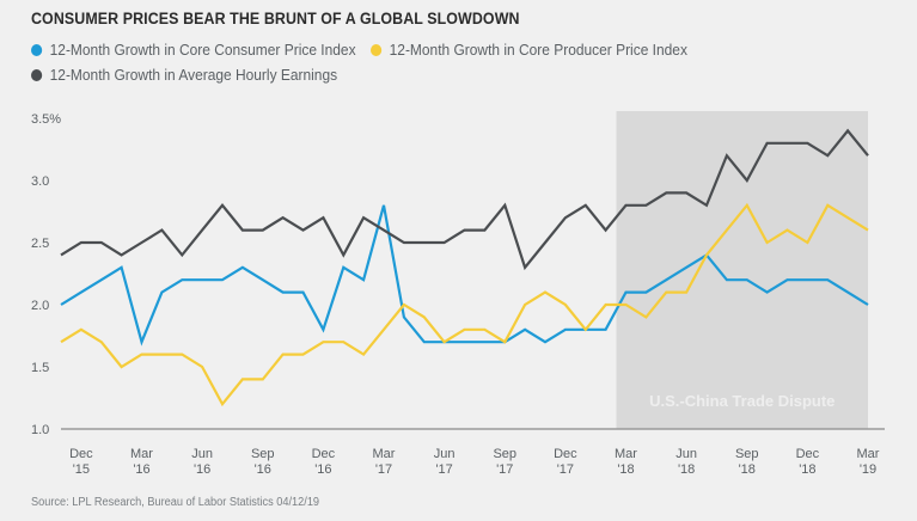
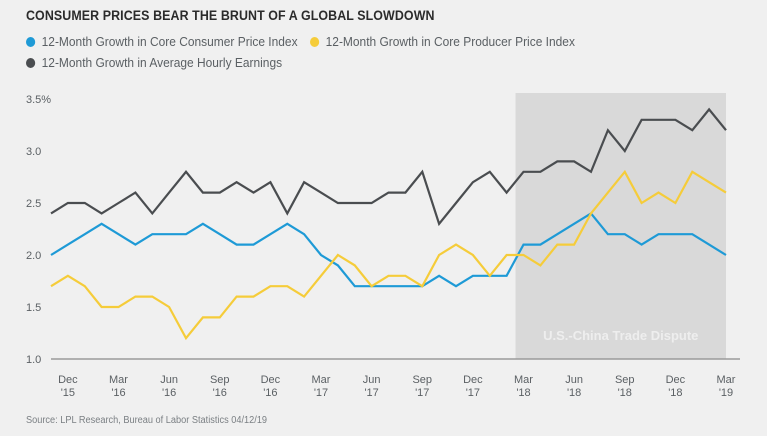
12-Month Growth in Core Consumer Price Index/Mar '16: 1.7% -> 2.2%
12-Month Growth in Core Producer Price Index/Mar '16: 1.6% -> 1.5%
12-Month Growth in Core Consumer Price Index/Dec '16: 1.8% -> 2.2%
12-Month Growth in Core Consumer Price Index/Mar '17: 2.8% -> 2.0%
